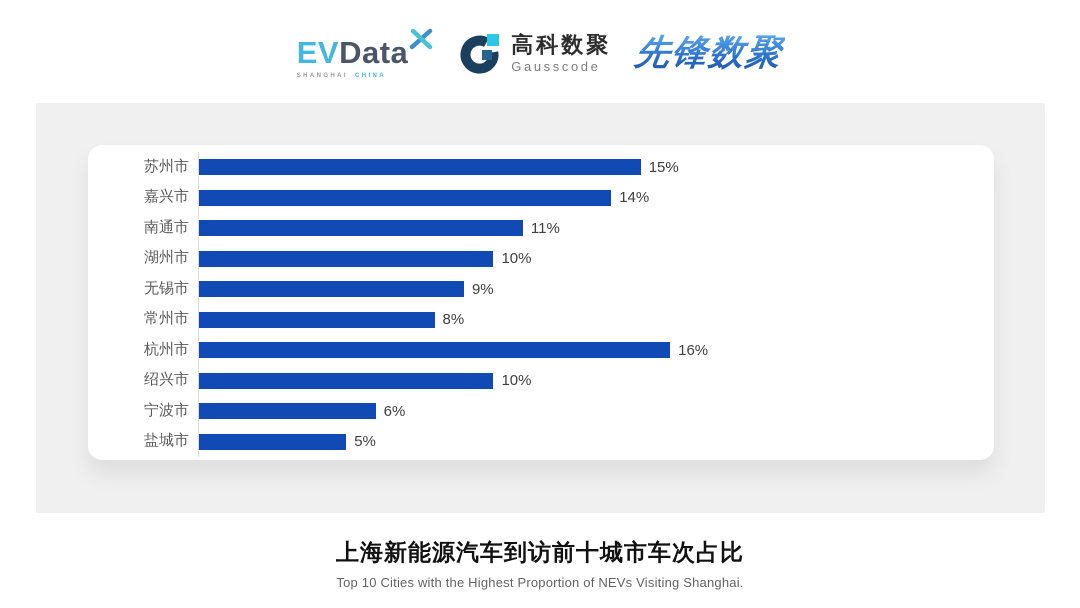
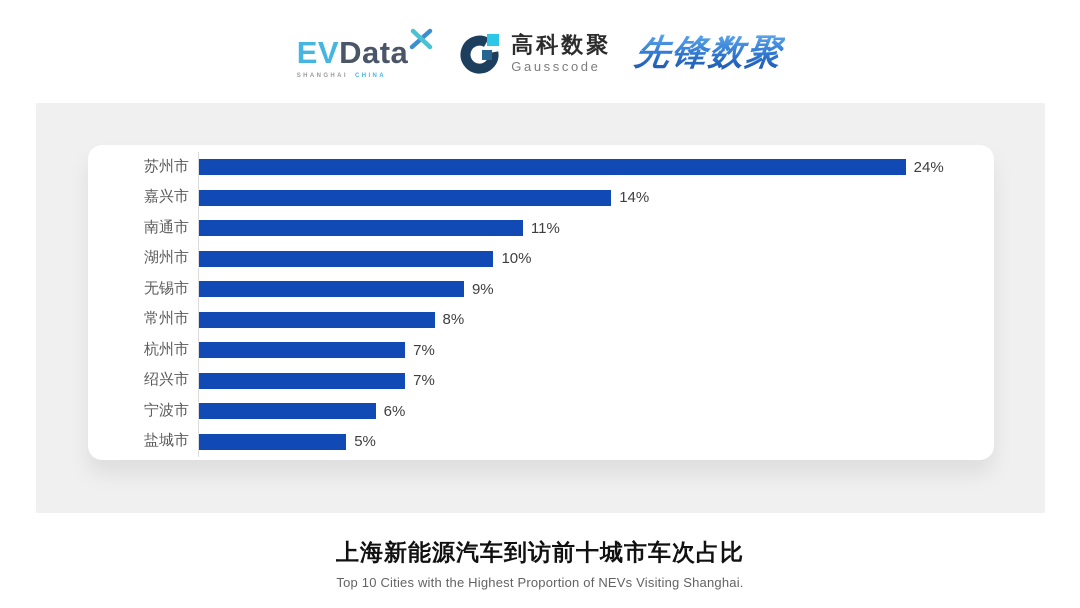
苏州市: 15% -> 24%
杭州市: 16% -> 7%
绍兴市: 10% -> 7%
